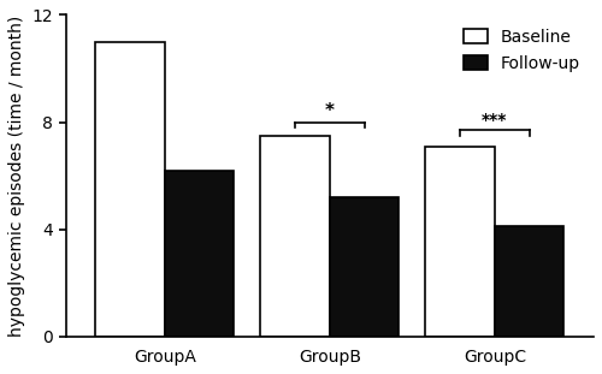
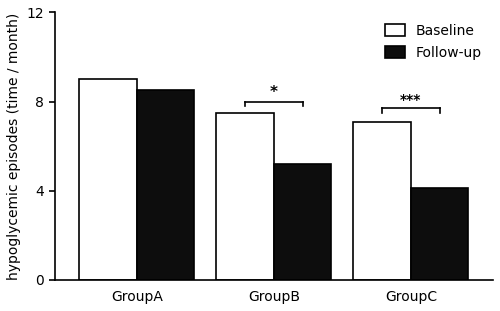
Baseline/GroupA: 11.0 -> 9.0
Follow-up/GroupA: 6.2 -> 8.5
